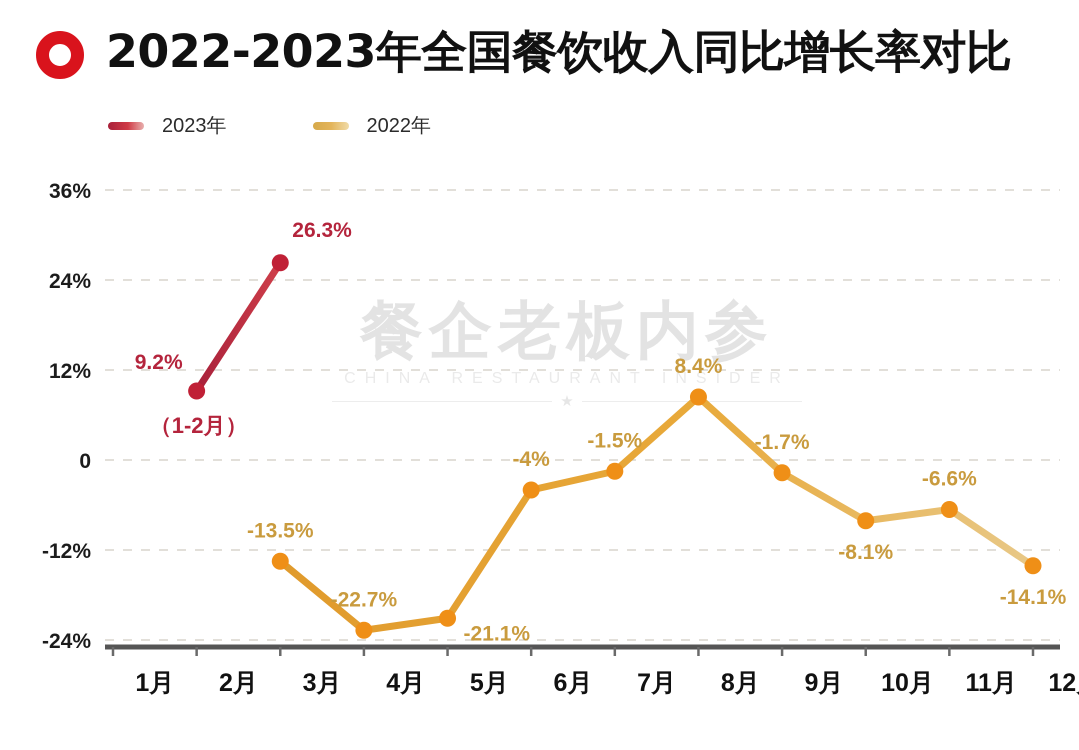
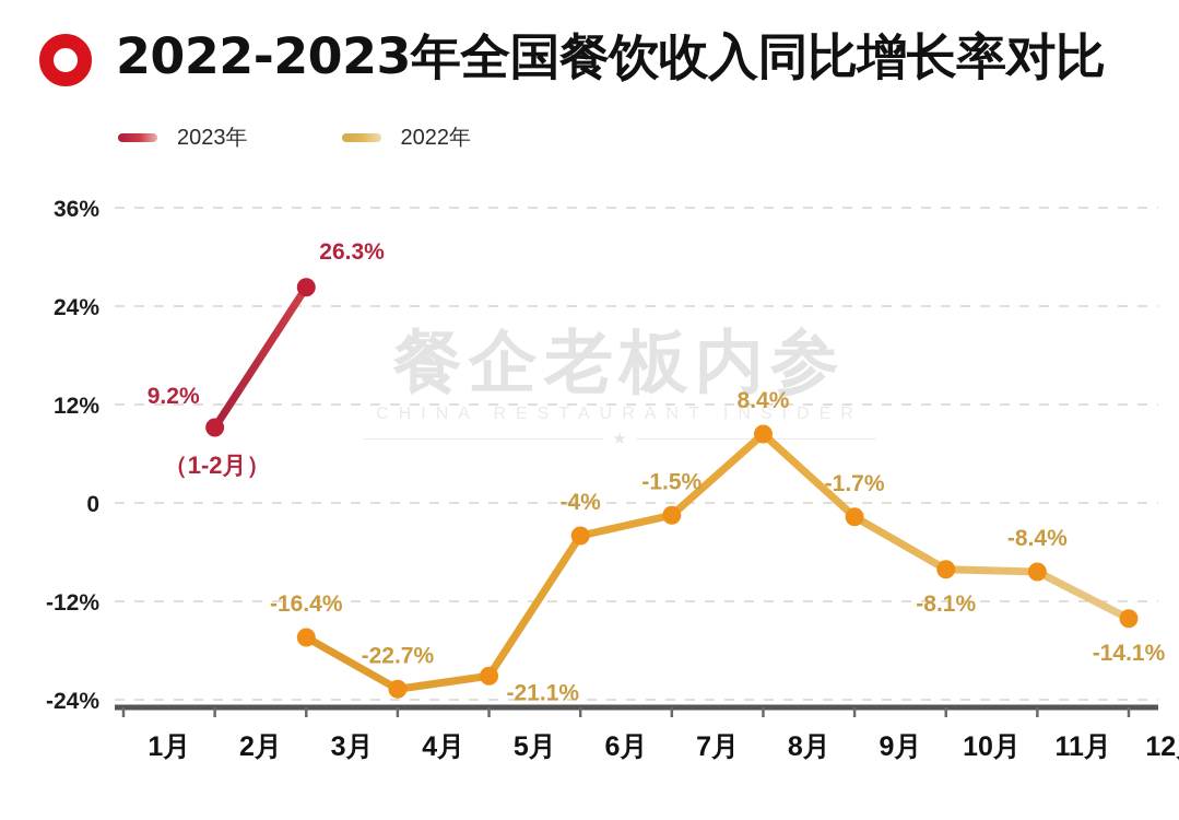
2022年/3月: -13.5% -> -16.4%
2022年/11月: -6.6% -> -8.4%
